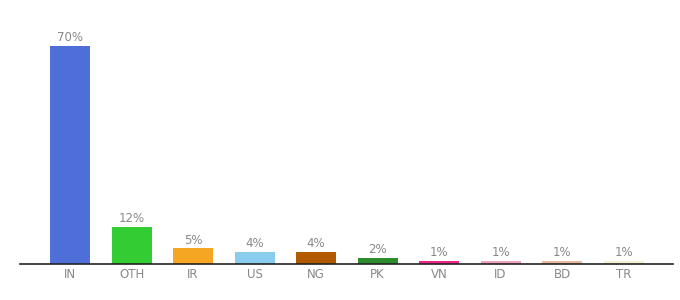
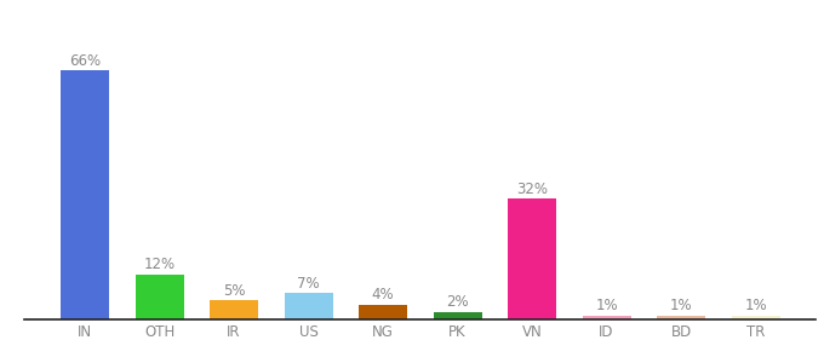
IN: 70% -> 66%
US: 4% -> 7%
VN: 1% -> 32%
